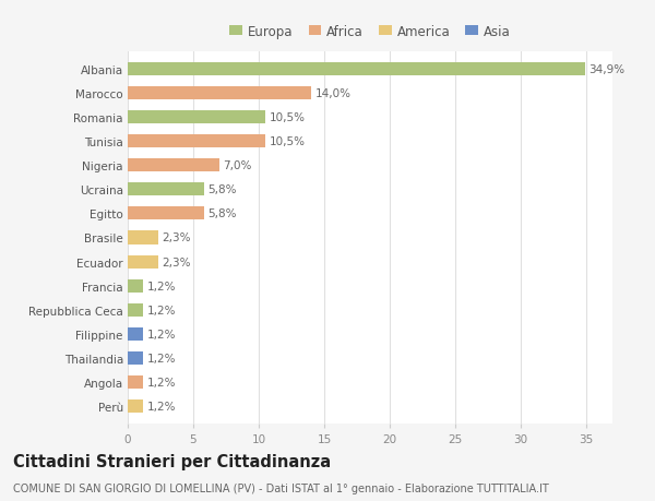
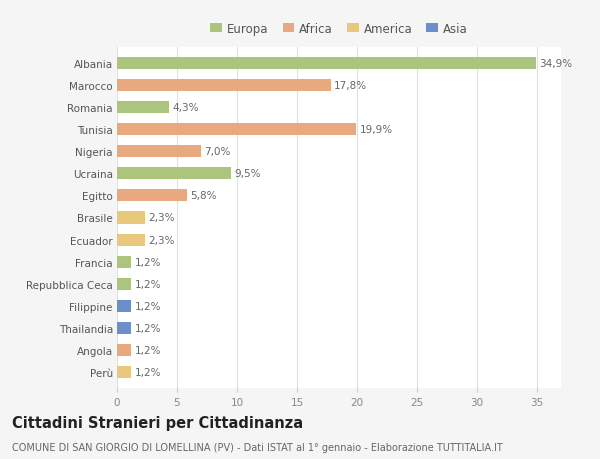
Marocco: 14,0% -> 17,8%
Romania: 10,5% -> 4,3%
Tunisia: 10,5% -> 19,9%
Ucraina: 5,8% -> 9,5%
